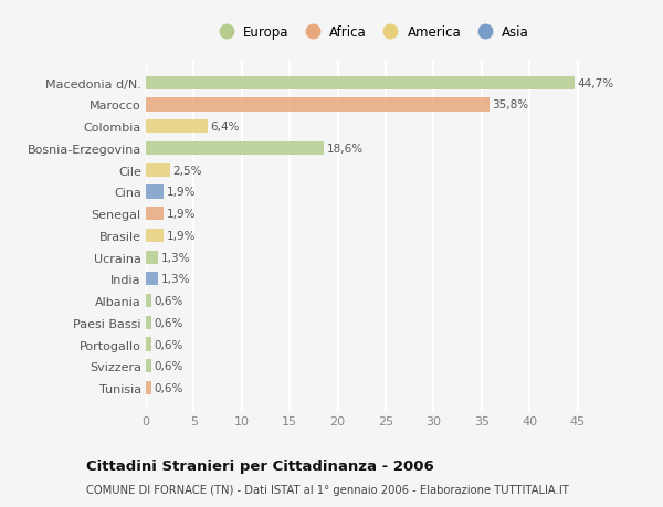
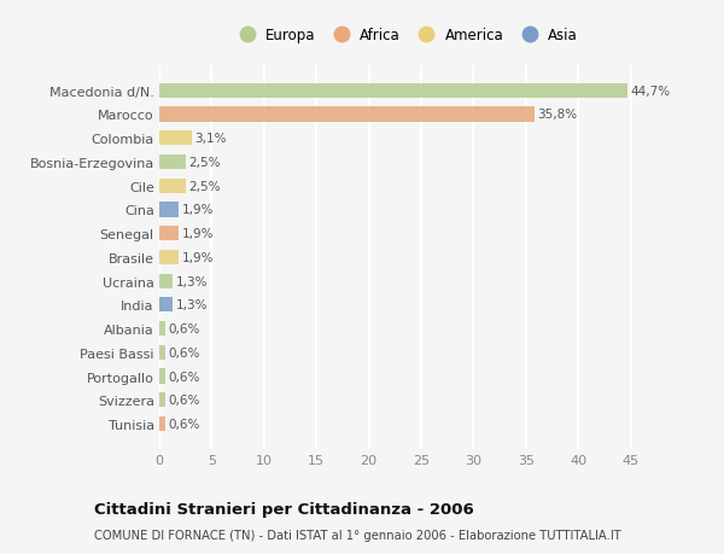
Colombia: 6,4% -> 3,1%
Bosnia-Erzegovina: 18,6% -> 2,5%
